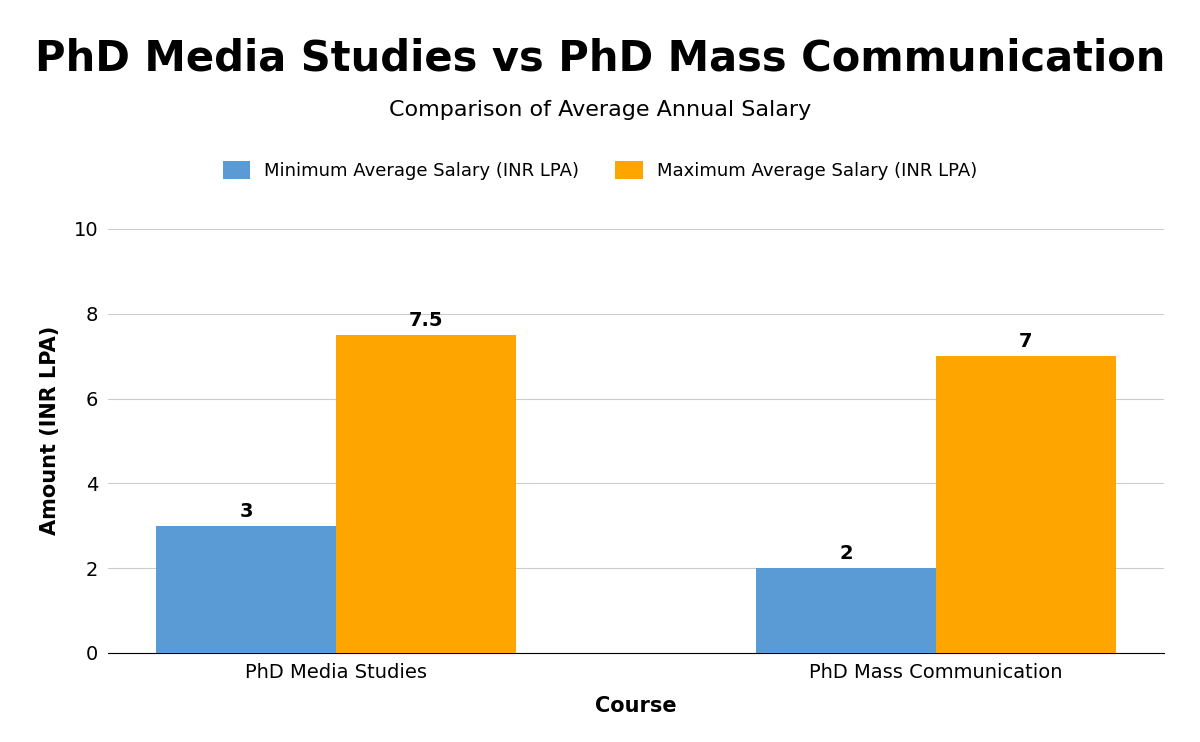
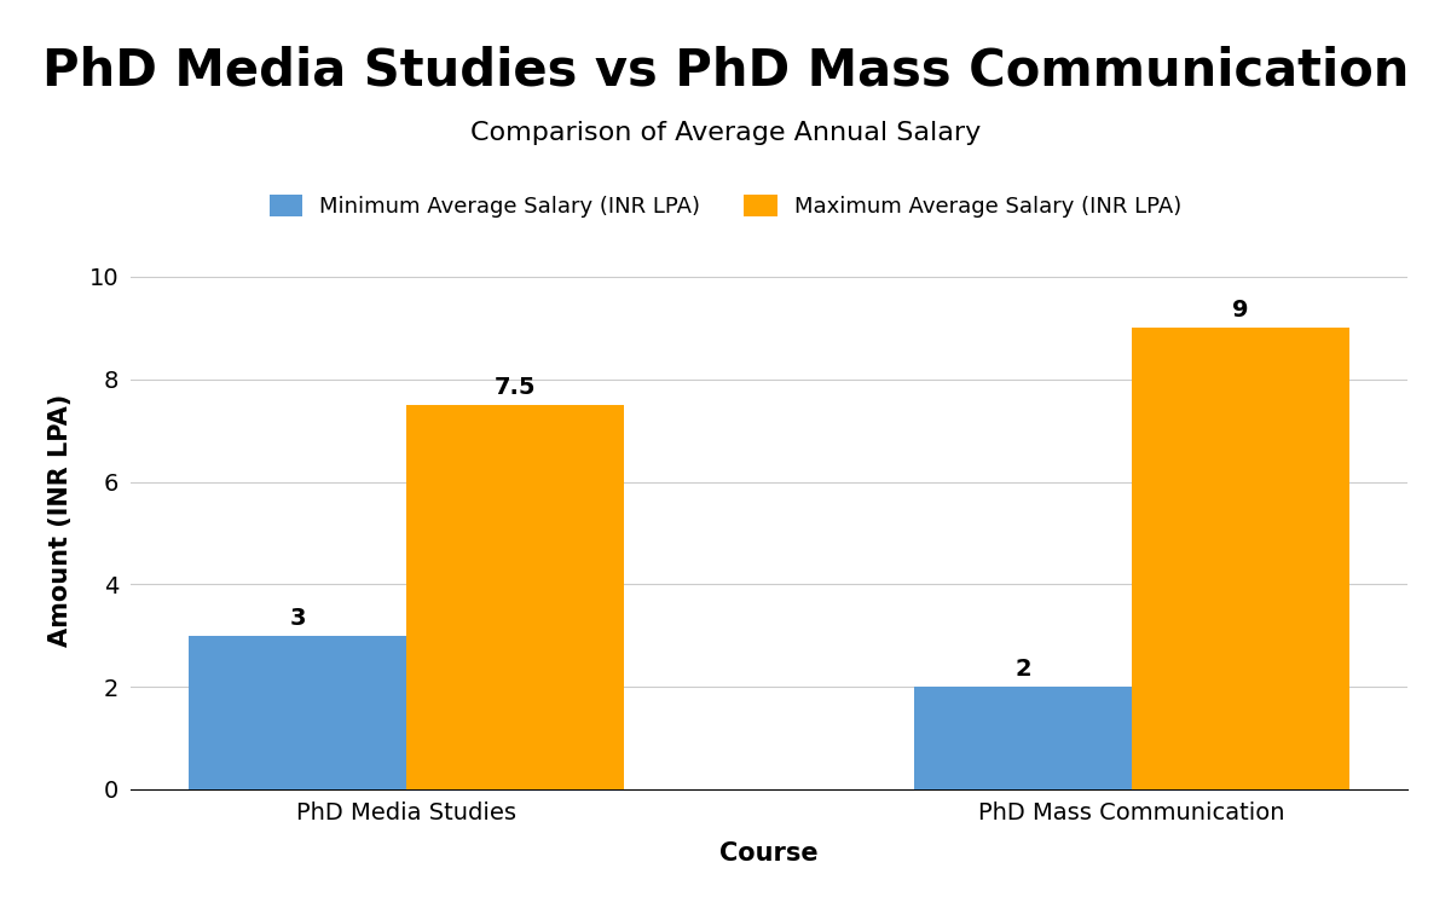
Maximum Average Salary (INR LPA)/PhD Mass Communication: 7 -> 9
